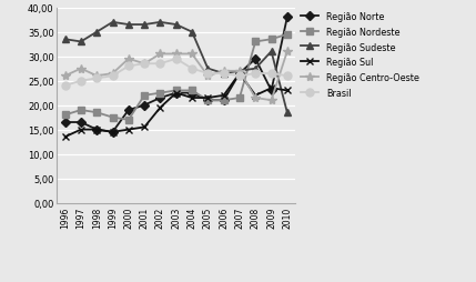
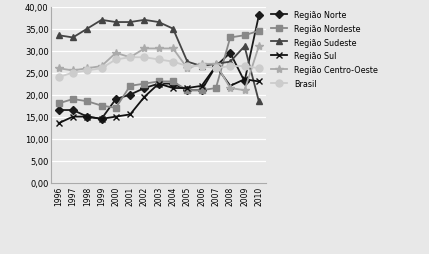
Região Centro-Oeste/1997: 27,5 -> 25,5
Brasil/2003: 29,5 -> 28,0
